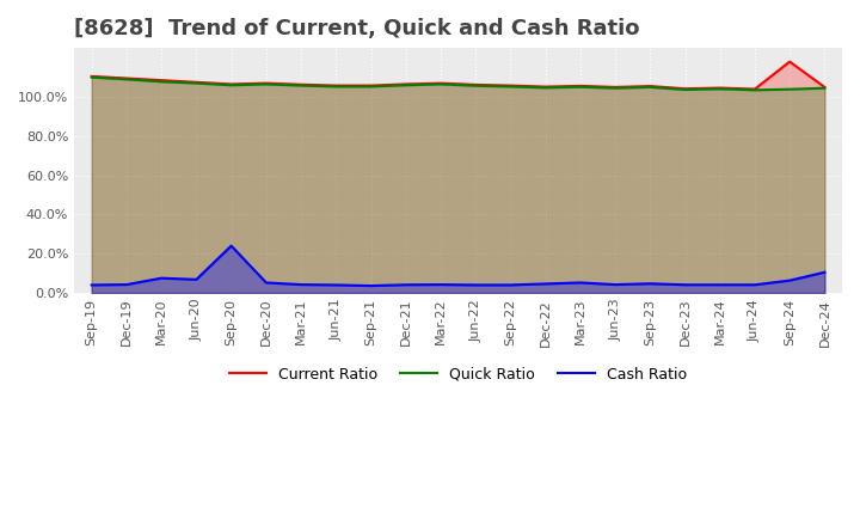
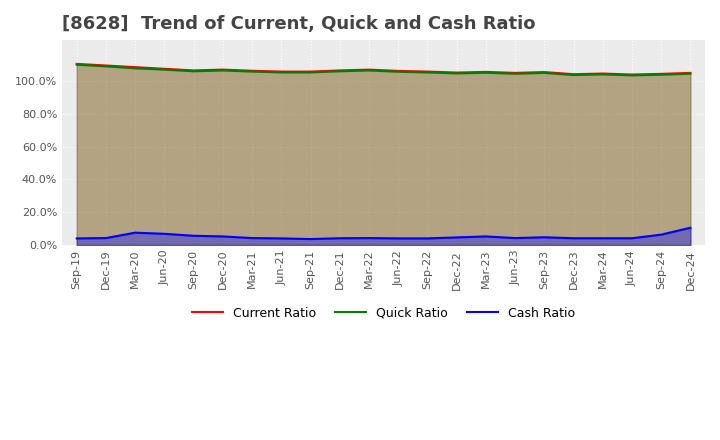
Cash Ratio/Sep-20: 24% -> 6%
Current Ratio/Sep-24: 118% -> 104%
